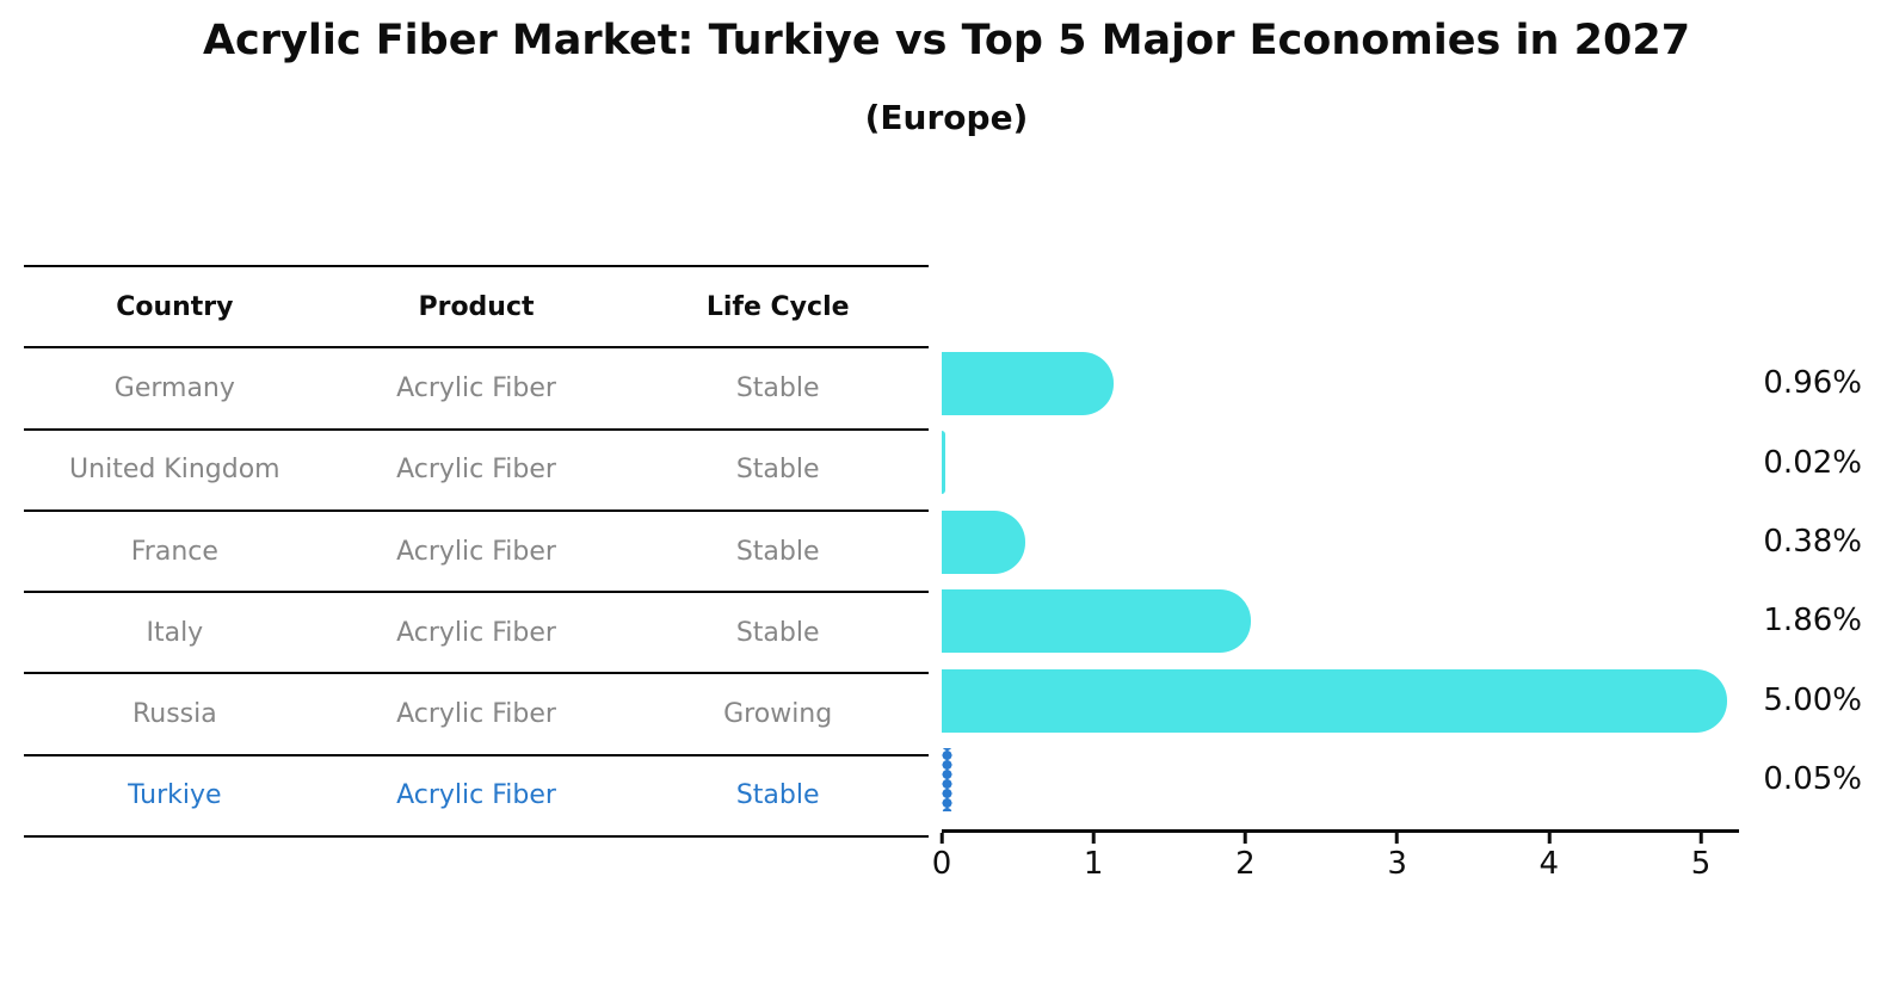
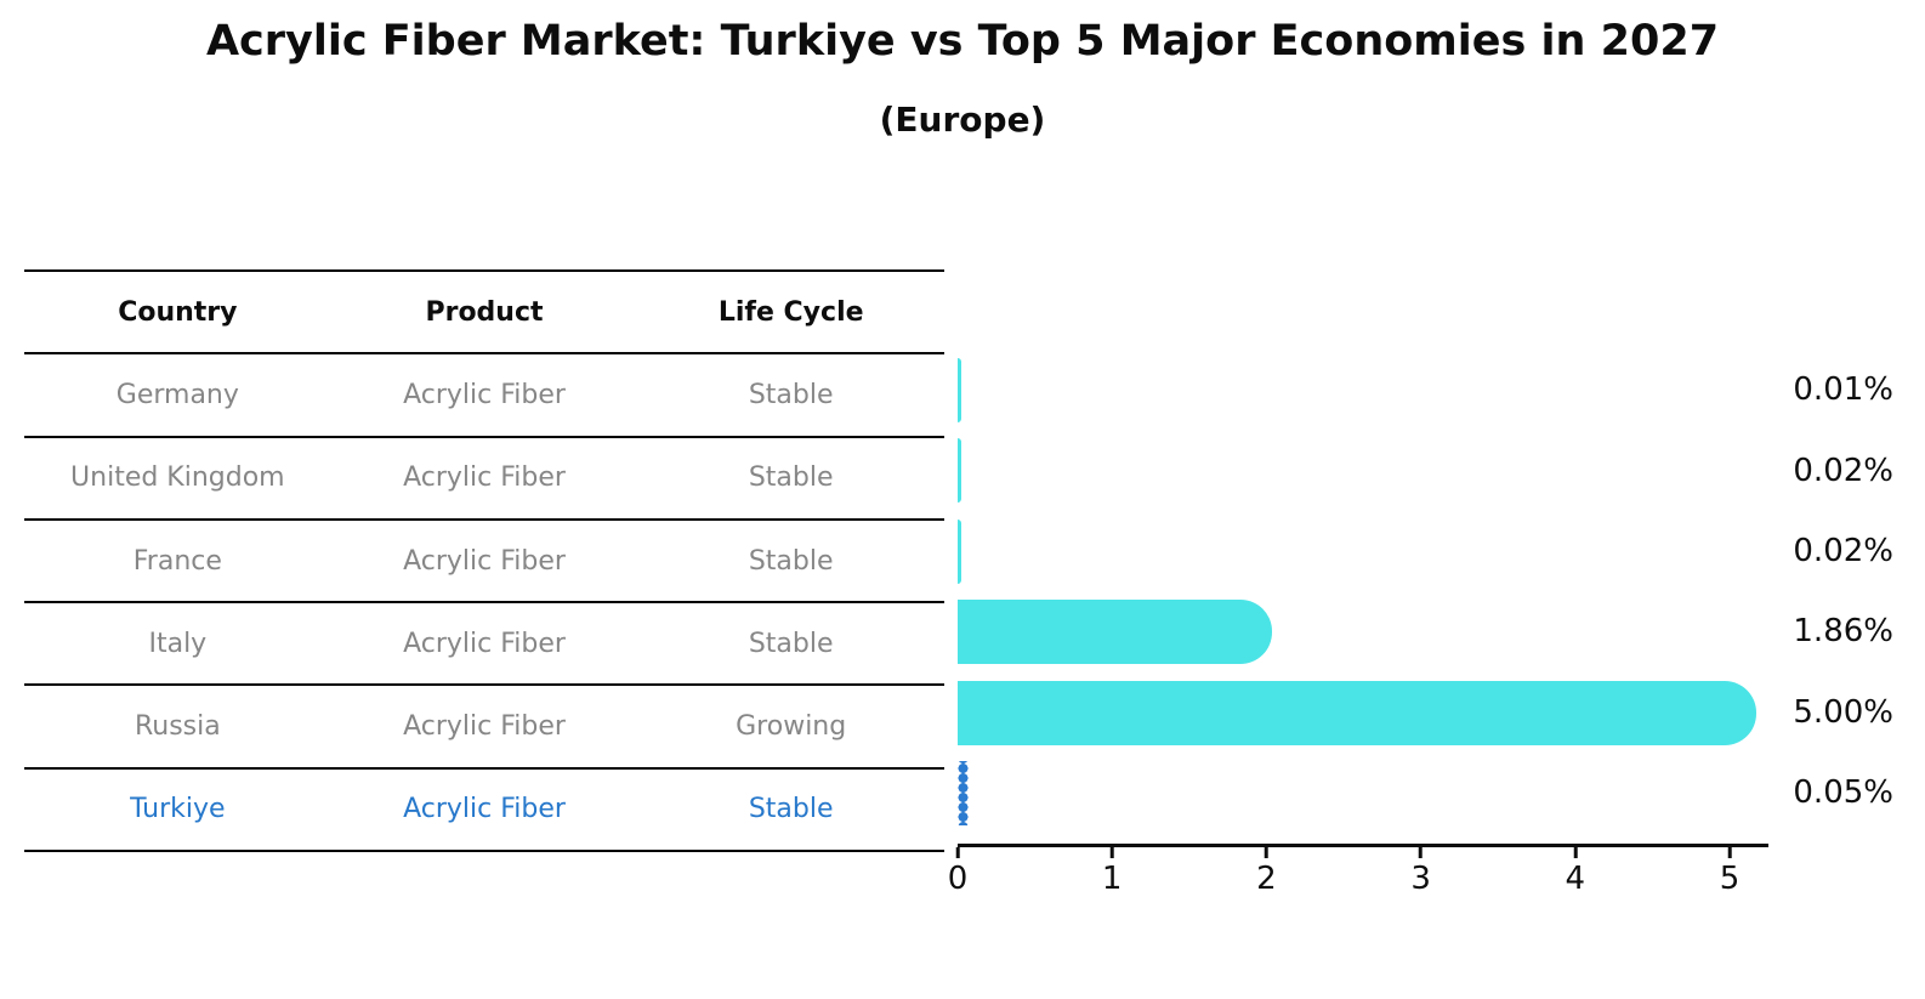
Germany: 0.96% -> 0.01%
France: 0.38% -> 0.02%
